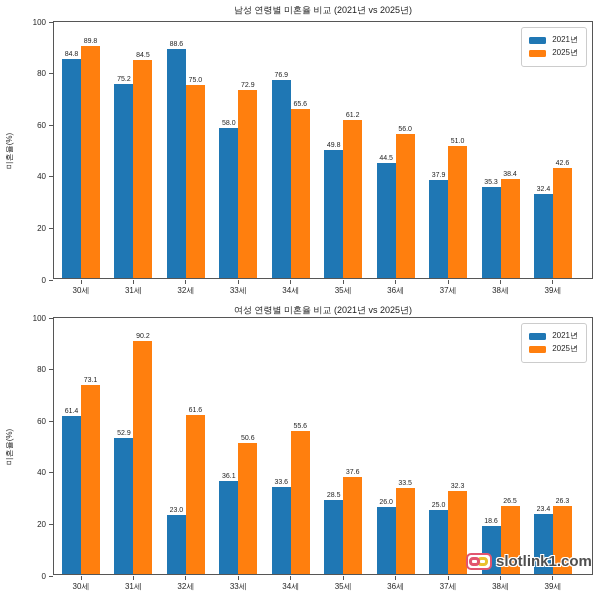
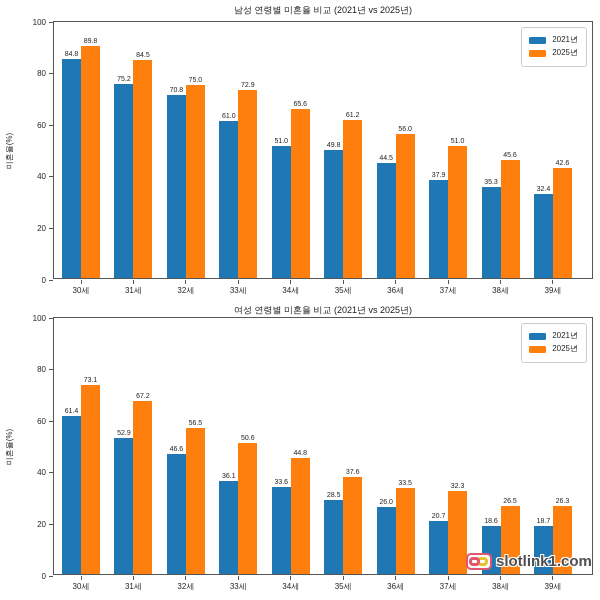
남성 연령별 미혼율 비교 (2021년 vs 2025년)/2021년/32세: 88.6 -> 70.8
남성 연령별 미혼율 비교 (2021년 vs 2025년)/2021년/33세: 58.0 -> 61.0
남성 연령별 미혼율 비교 (2021년 vs 2025년)/2021년/34세: 76.9 -> 51.0
남성 연령별 미혼율 비교 (2021년 vs 2025년)/2025년/38세: 38.4 -> 45.6
여성 연령별 미혼율 비교 (2021년 vs 2025년)/2025년/31세: 90.2 -> 67.2
여성 연령별 미혼율 비교 (2021년 vs 2025년)/2021년/32세: 23.0 -> 46.6
여성 연령별 미혼율 비교 (2021년 vs 2025년)/2025년/32세: 61.6 -> 56.5
여성 연령별 미혼율 비교 (2021년 vs 2025년)/2025년/34세: 55.6 -> 44.8
여성 연령별 미혼율 비교 (2021년 vs 2025년)/2021년/37세: 25.0 -> 20.7
여성 연령별 미혼율 비교 (2021년 vs 2025년)/2021년/39세: 23.4 -> 18.7
